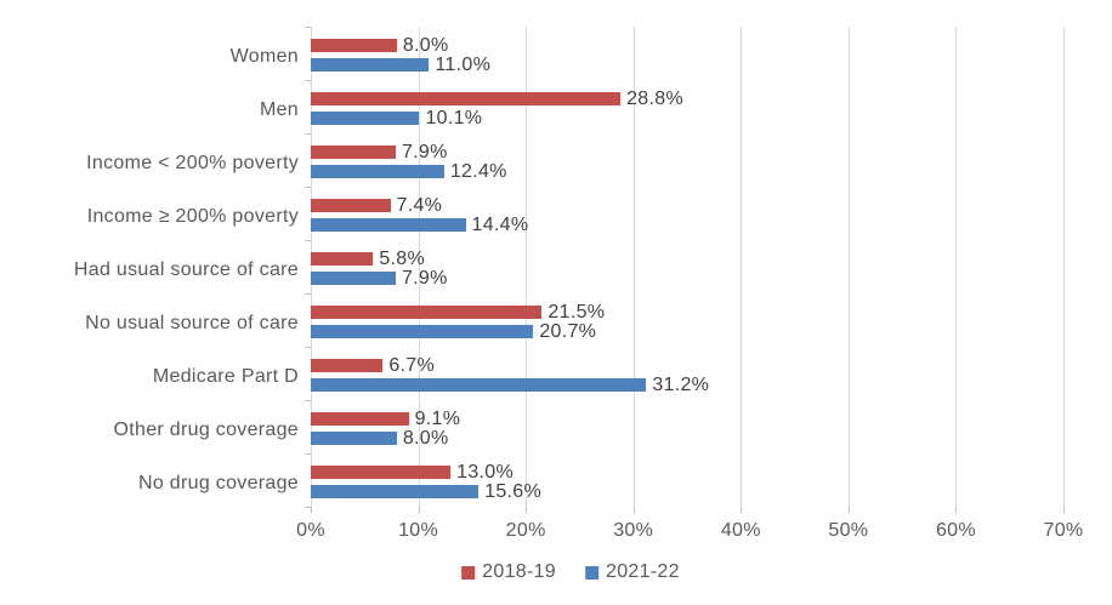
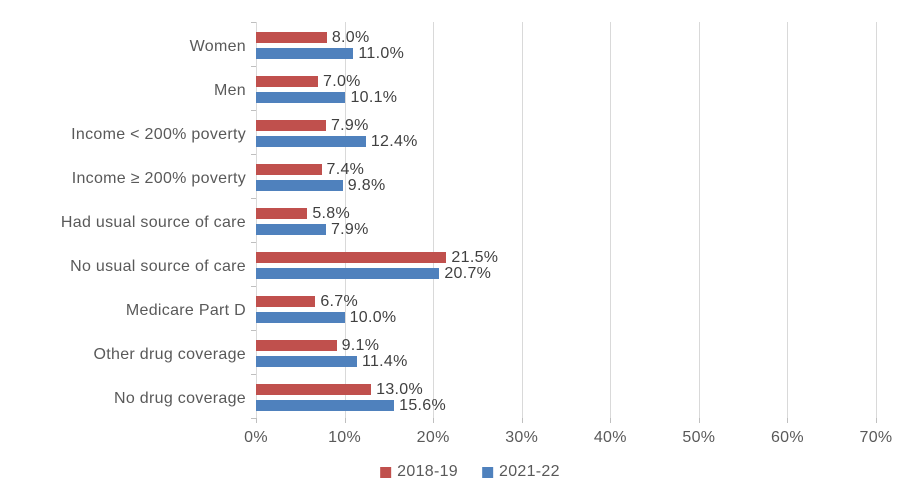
2018-19/Men: 28.8% -> 7.0%
2021-22/Income ≥ 200% poverty: 14.4% -> 9.8%
2021-22/Medicare Part D: 31.2% -> 10.0%
2021-22/Other drug coverage: 8.0% -> 11.4%
